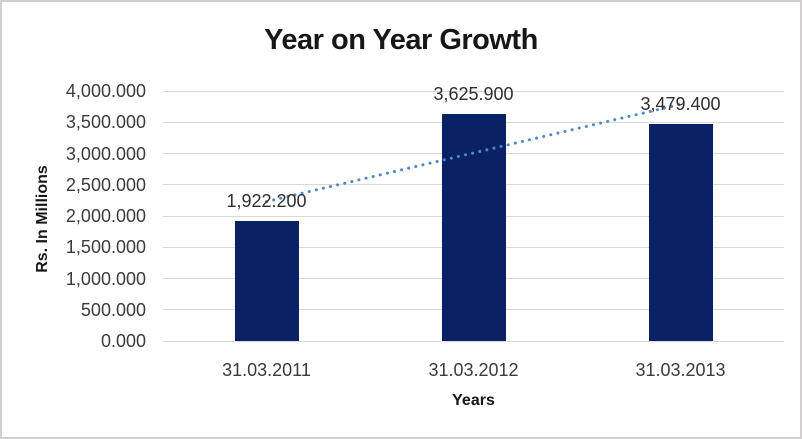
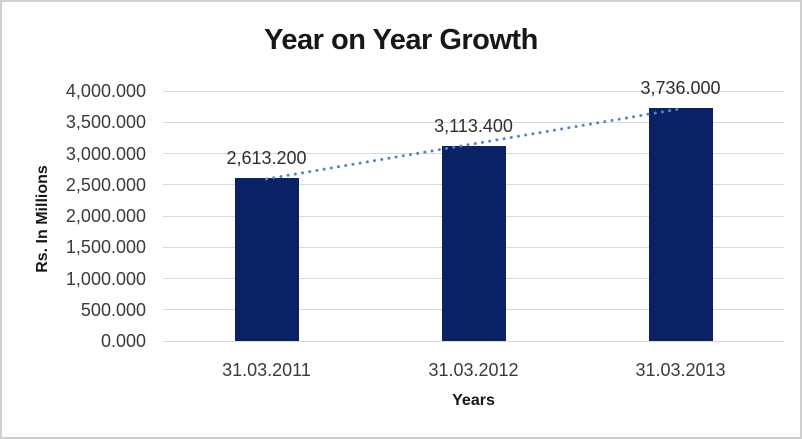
31.03.2011: 1,922.200 -> 2,613.200
31.03.2012: 3,625.900 -> 3,113.400
31.03.2013: 3,479.400 -> 3,736.000
